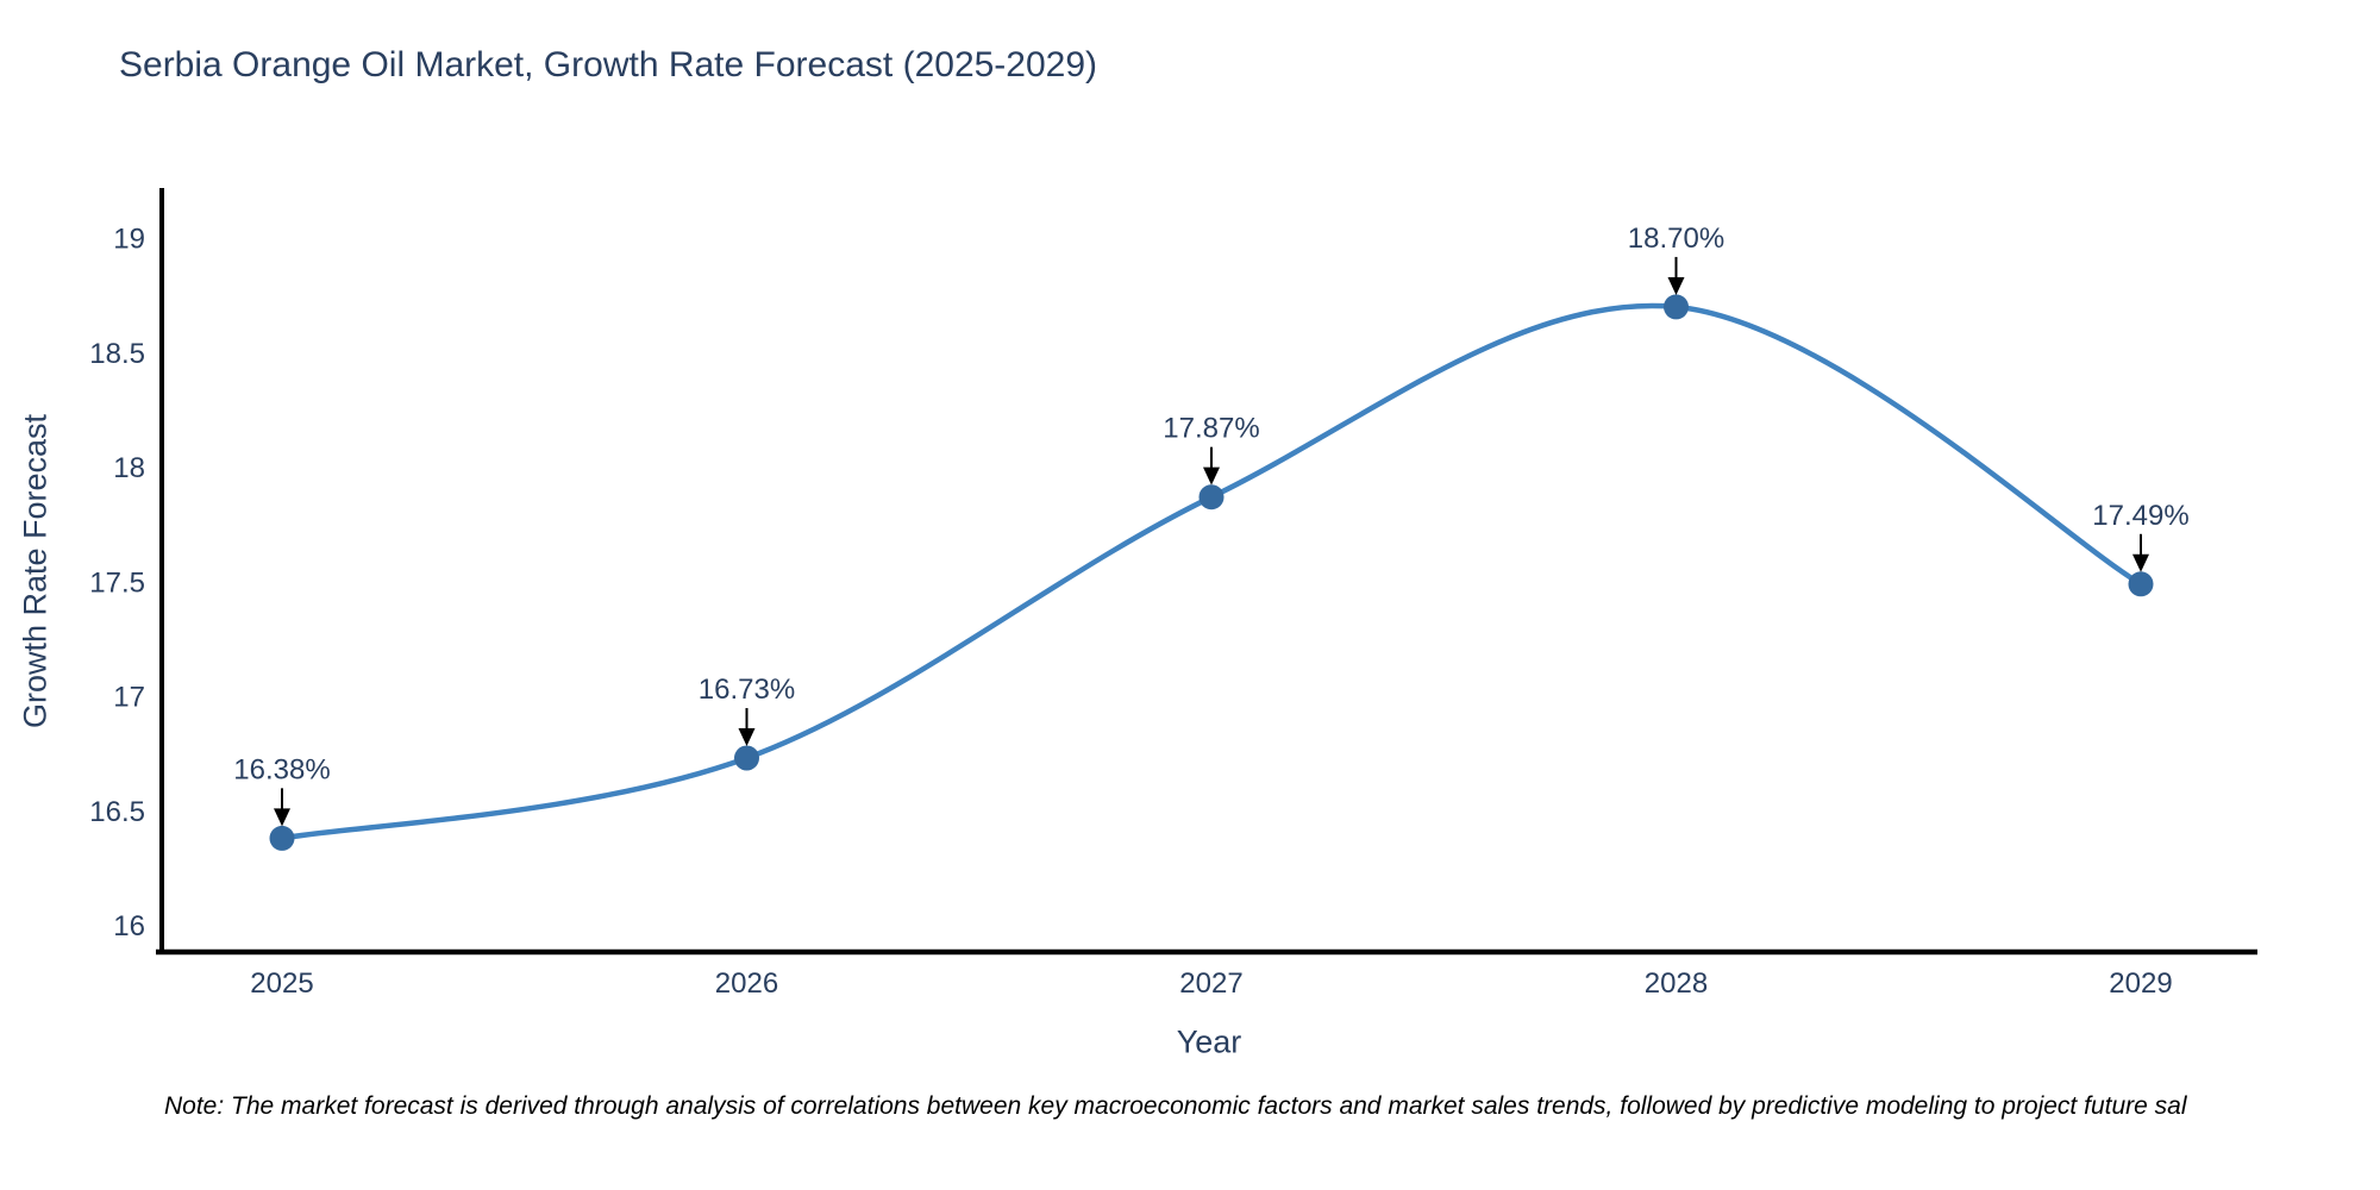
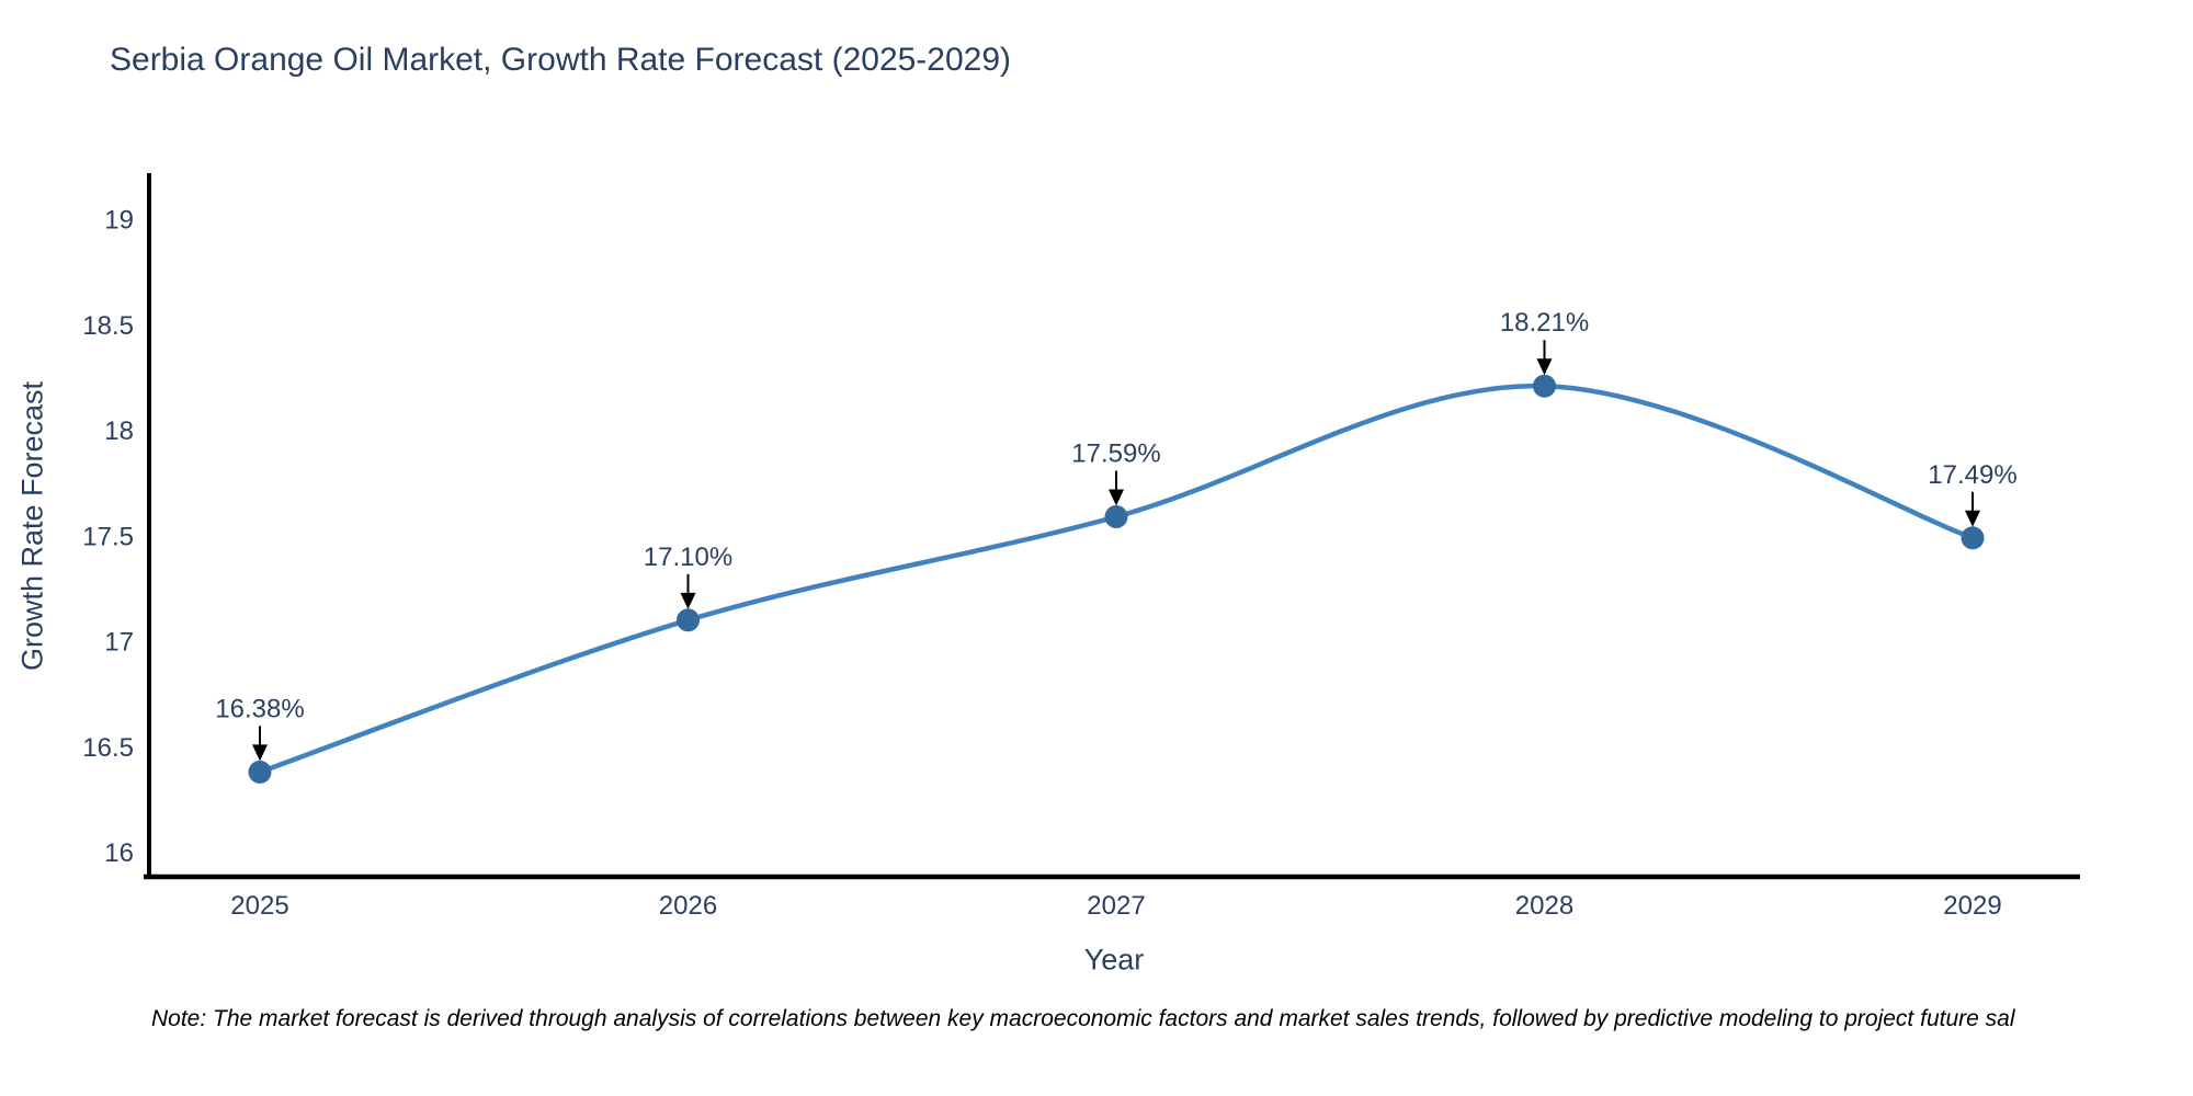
2026: 16.73% -> 17.10%
2027: 17.87% -> 17.59%
2028: 18.70% -> 18.21%
